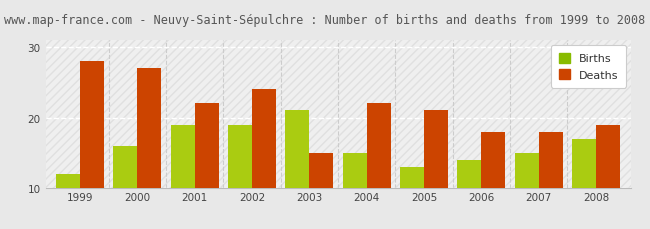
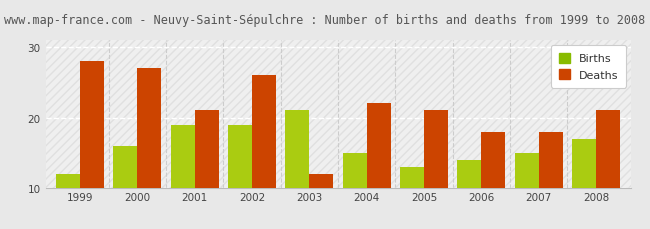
Deaths/2001: 22 -> 21
Deaths/2002: 24 -> 26
Deaths/2003: 15 -> 12
Deaths/2008: 19 -> 21
